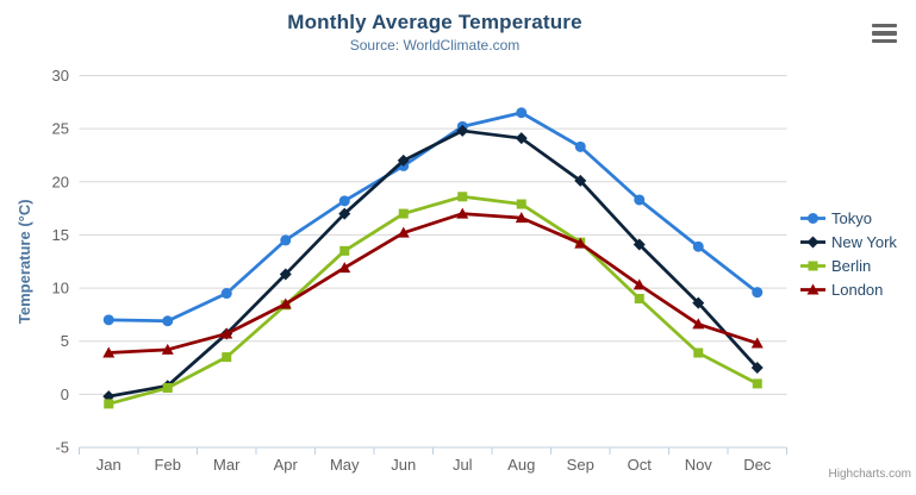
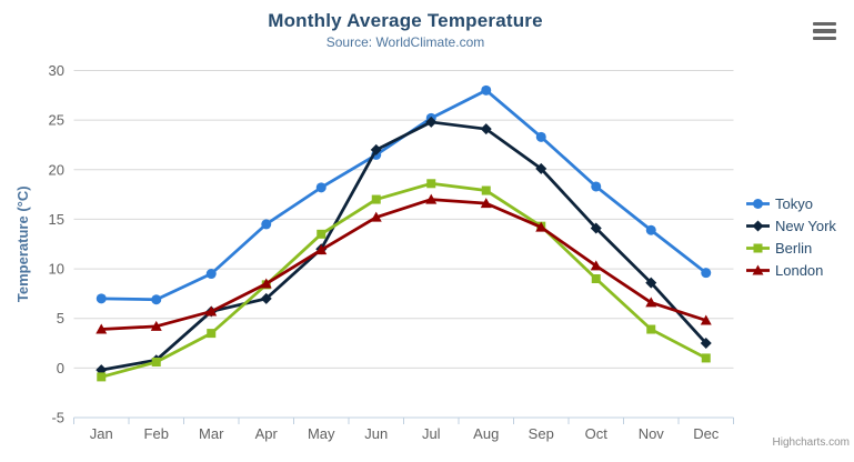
New York/Apr: 11 -> 7
New York/May: 17 -> 12
Tokyo/Aug: 26 -> 28
